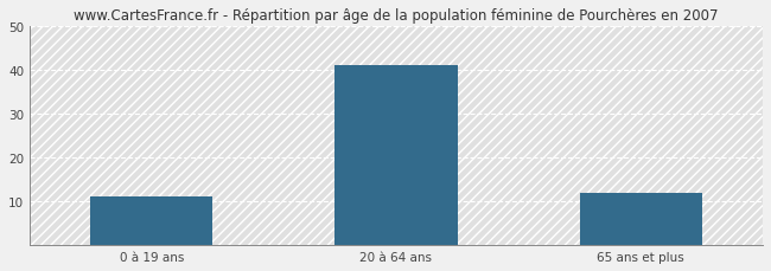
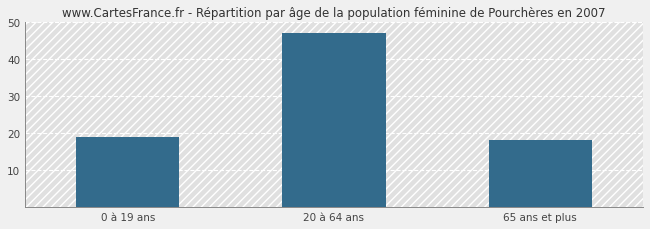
0 à 19 ans: 11 -> 19
20 à 64 ans: 41 -> 47
65 ans et plus: 12 -> 18
